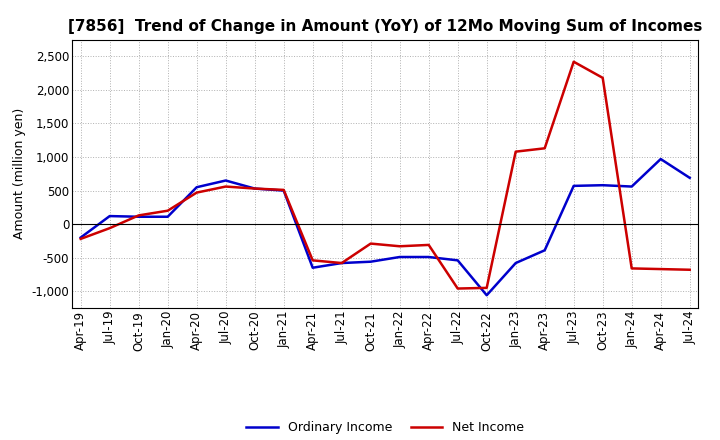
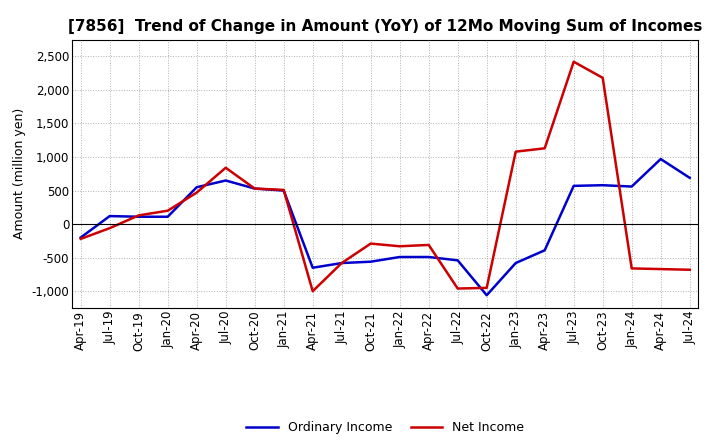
Net Income/Jul-20: 560 -> 840
Net Income/Apr-21: -540 -> -1,000
